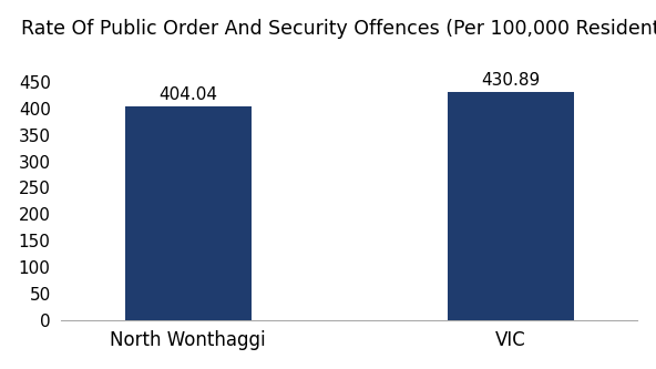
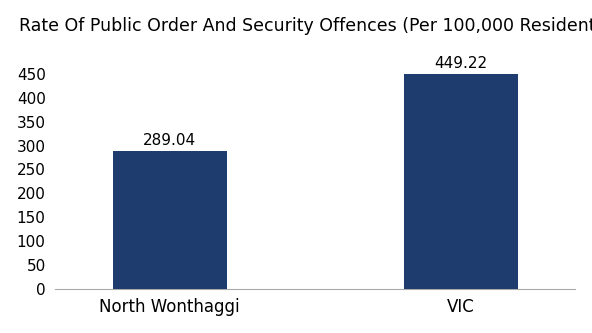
North Wonthaggi: 404.04 -> 289.04
VIC: 430.89 -> 449.22
